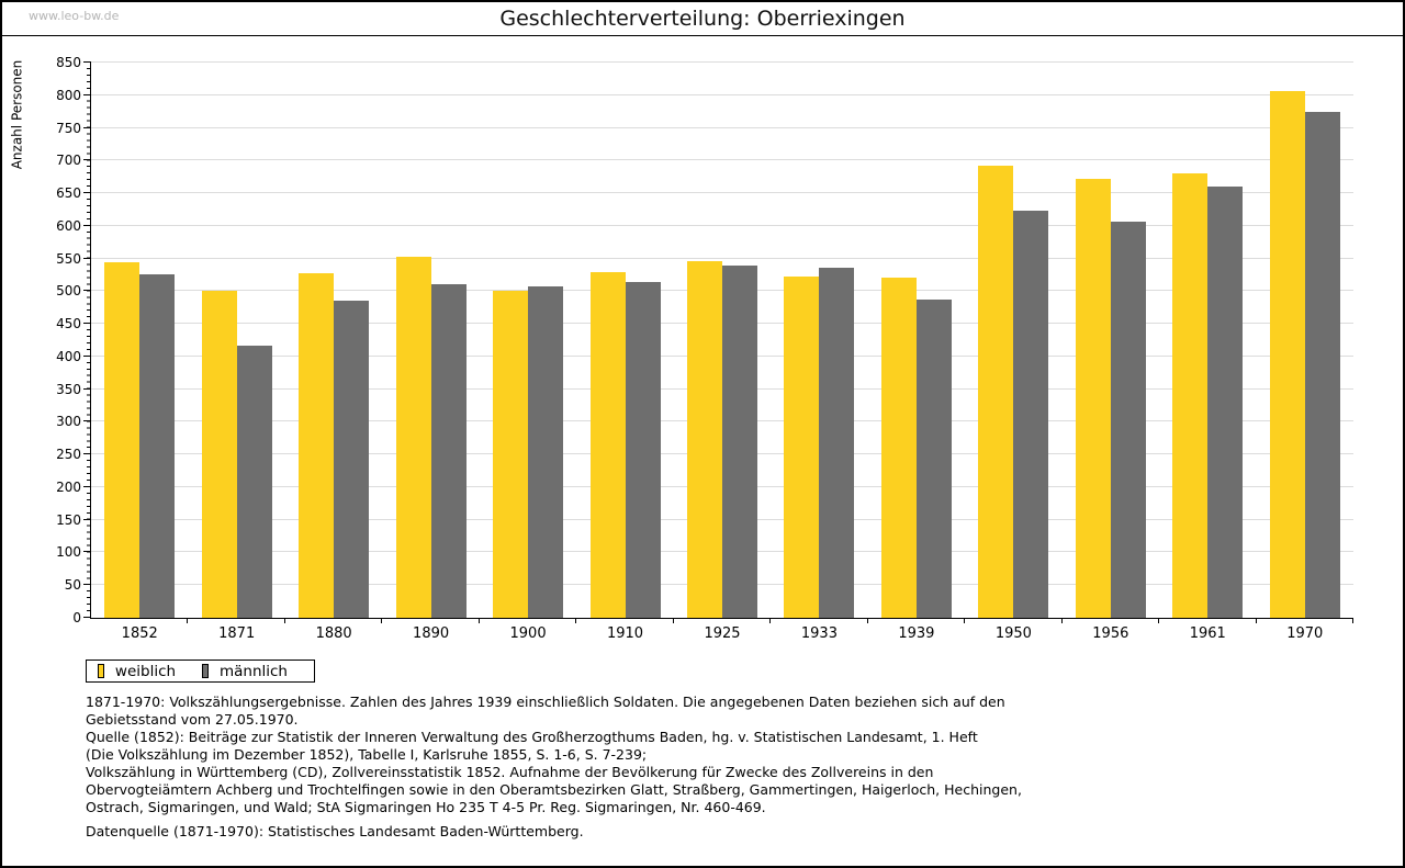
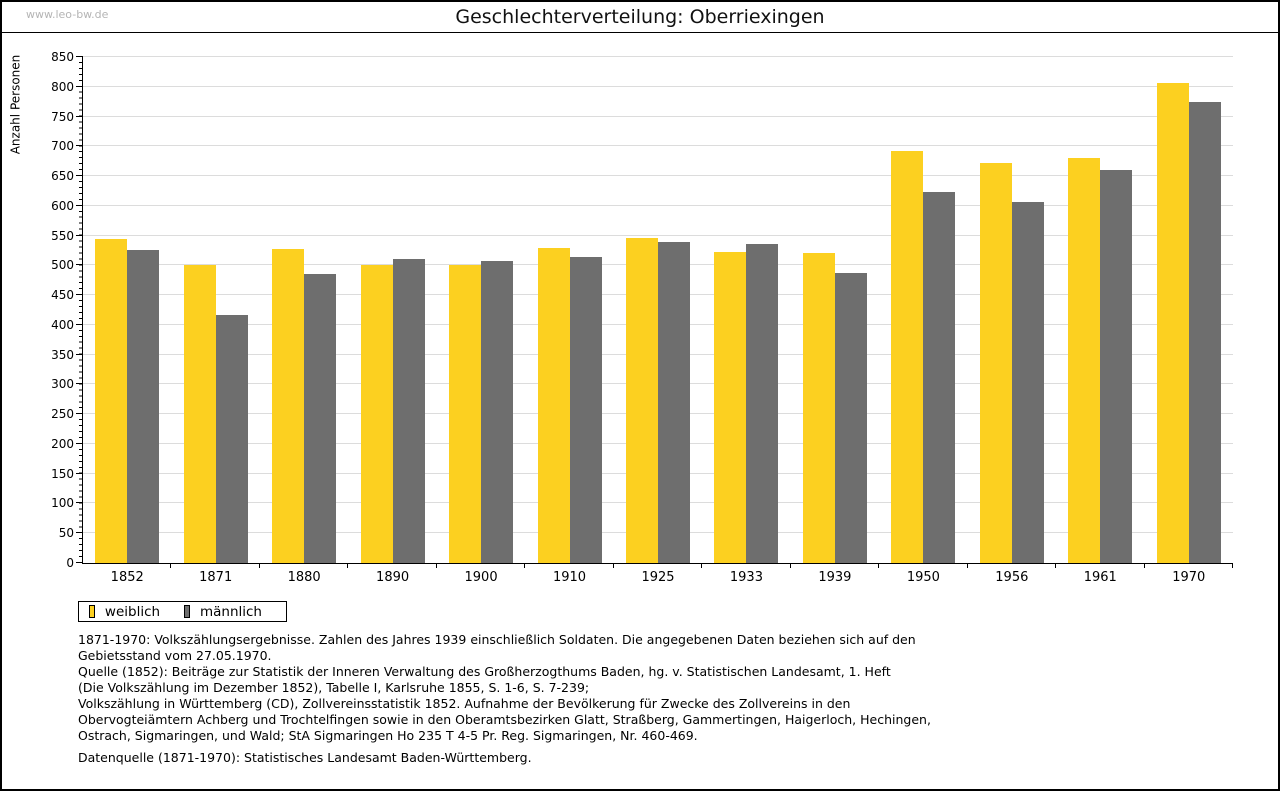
weiblich/1890: 550 -> 500
